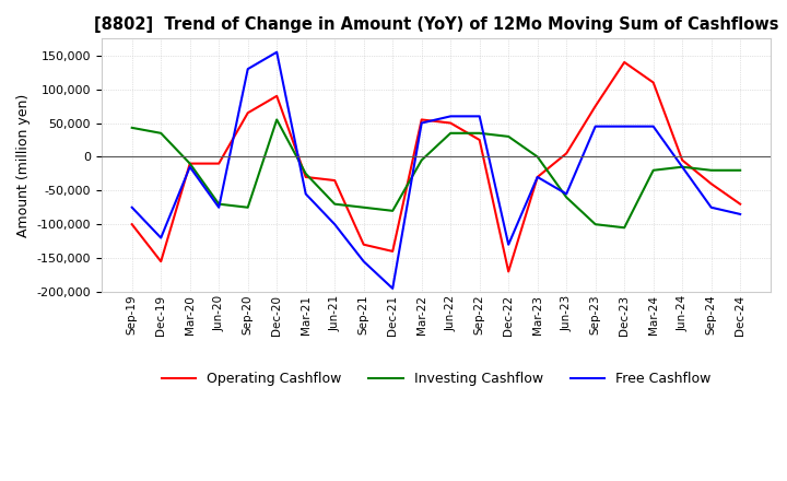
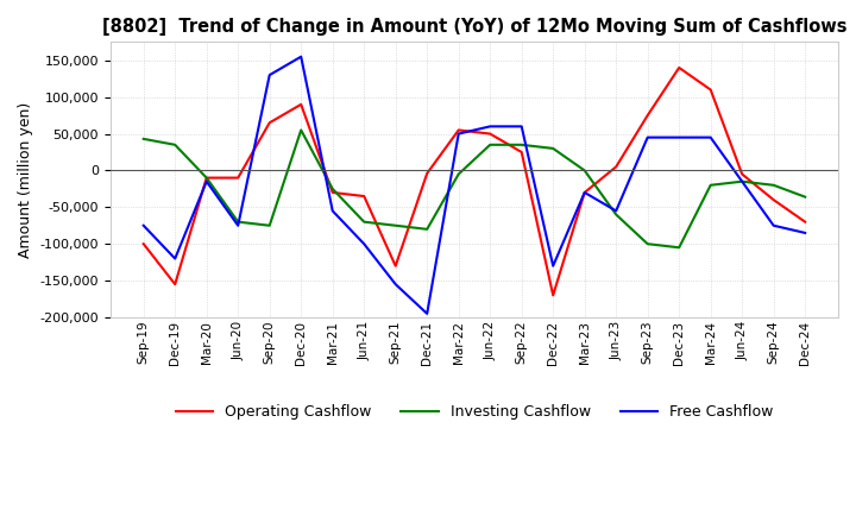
Operating Cashflow/Dec-21: -140,000 -> -4,000
Investing Cashflow/Dec-24: -20,000 -> -36,000
